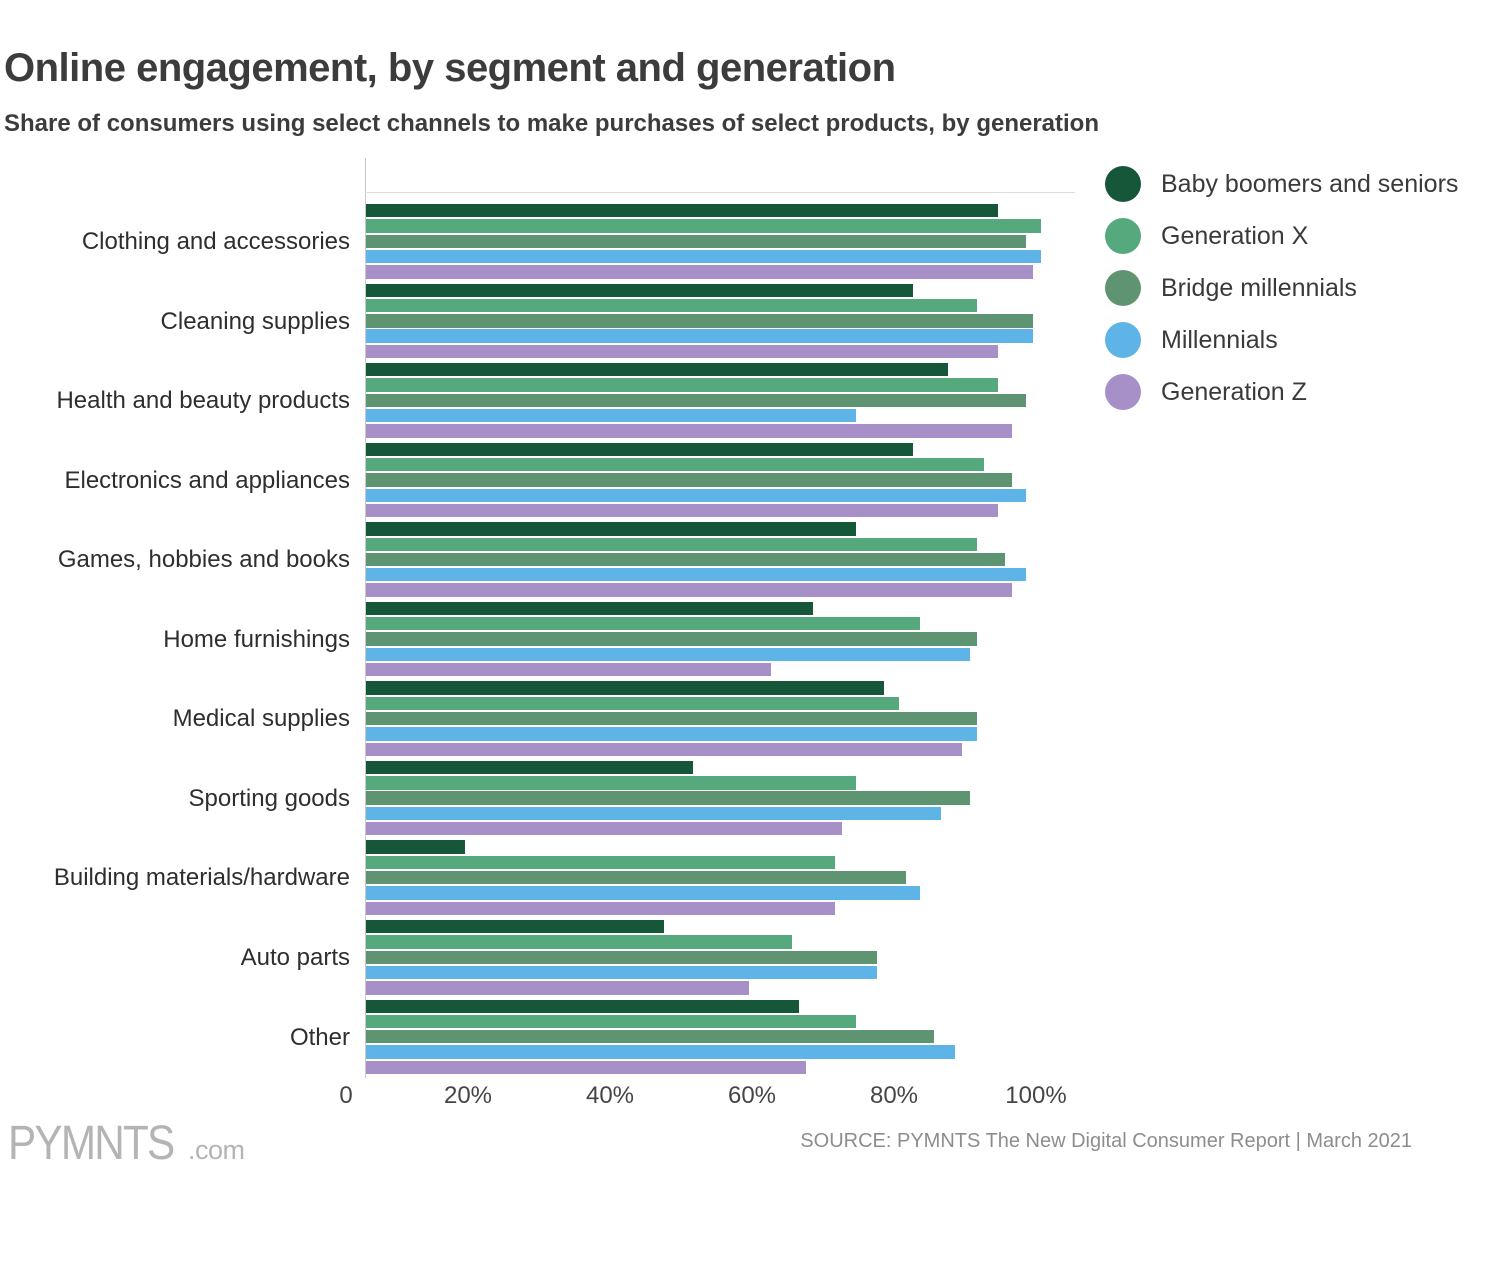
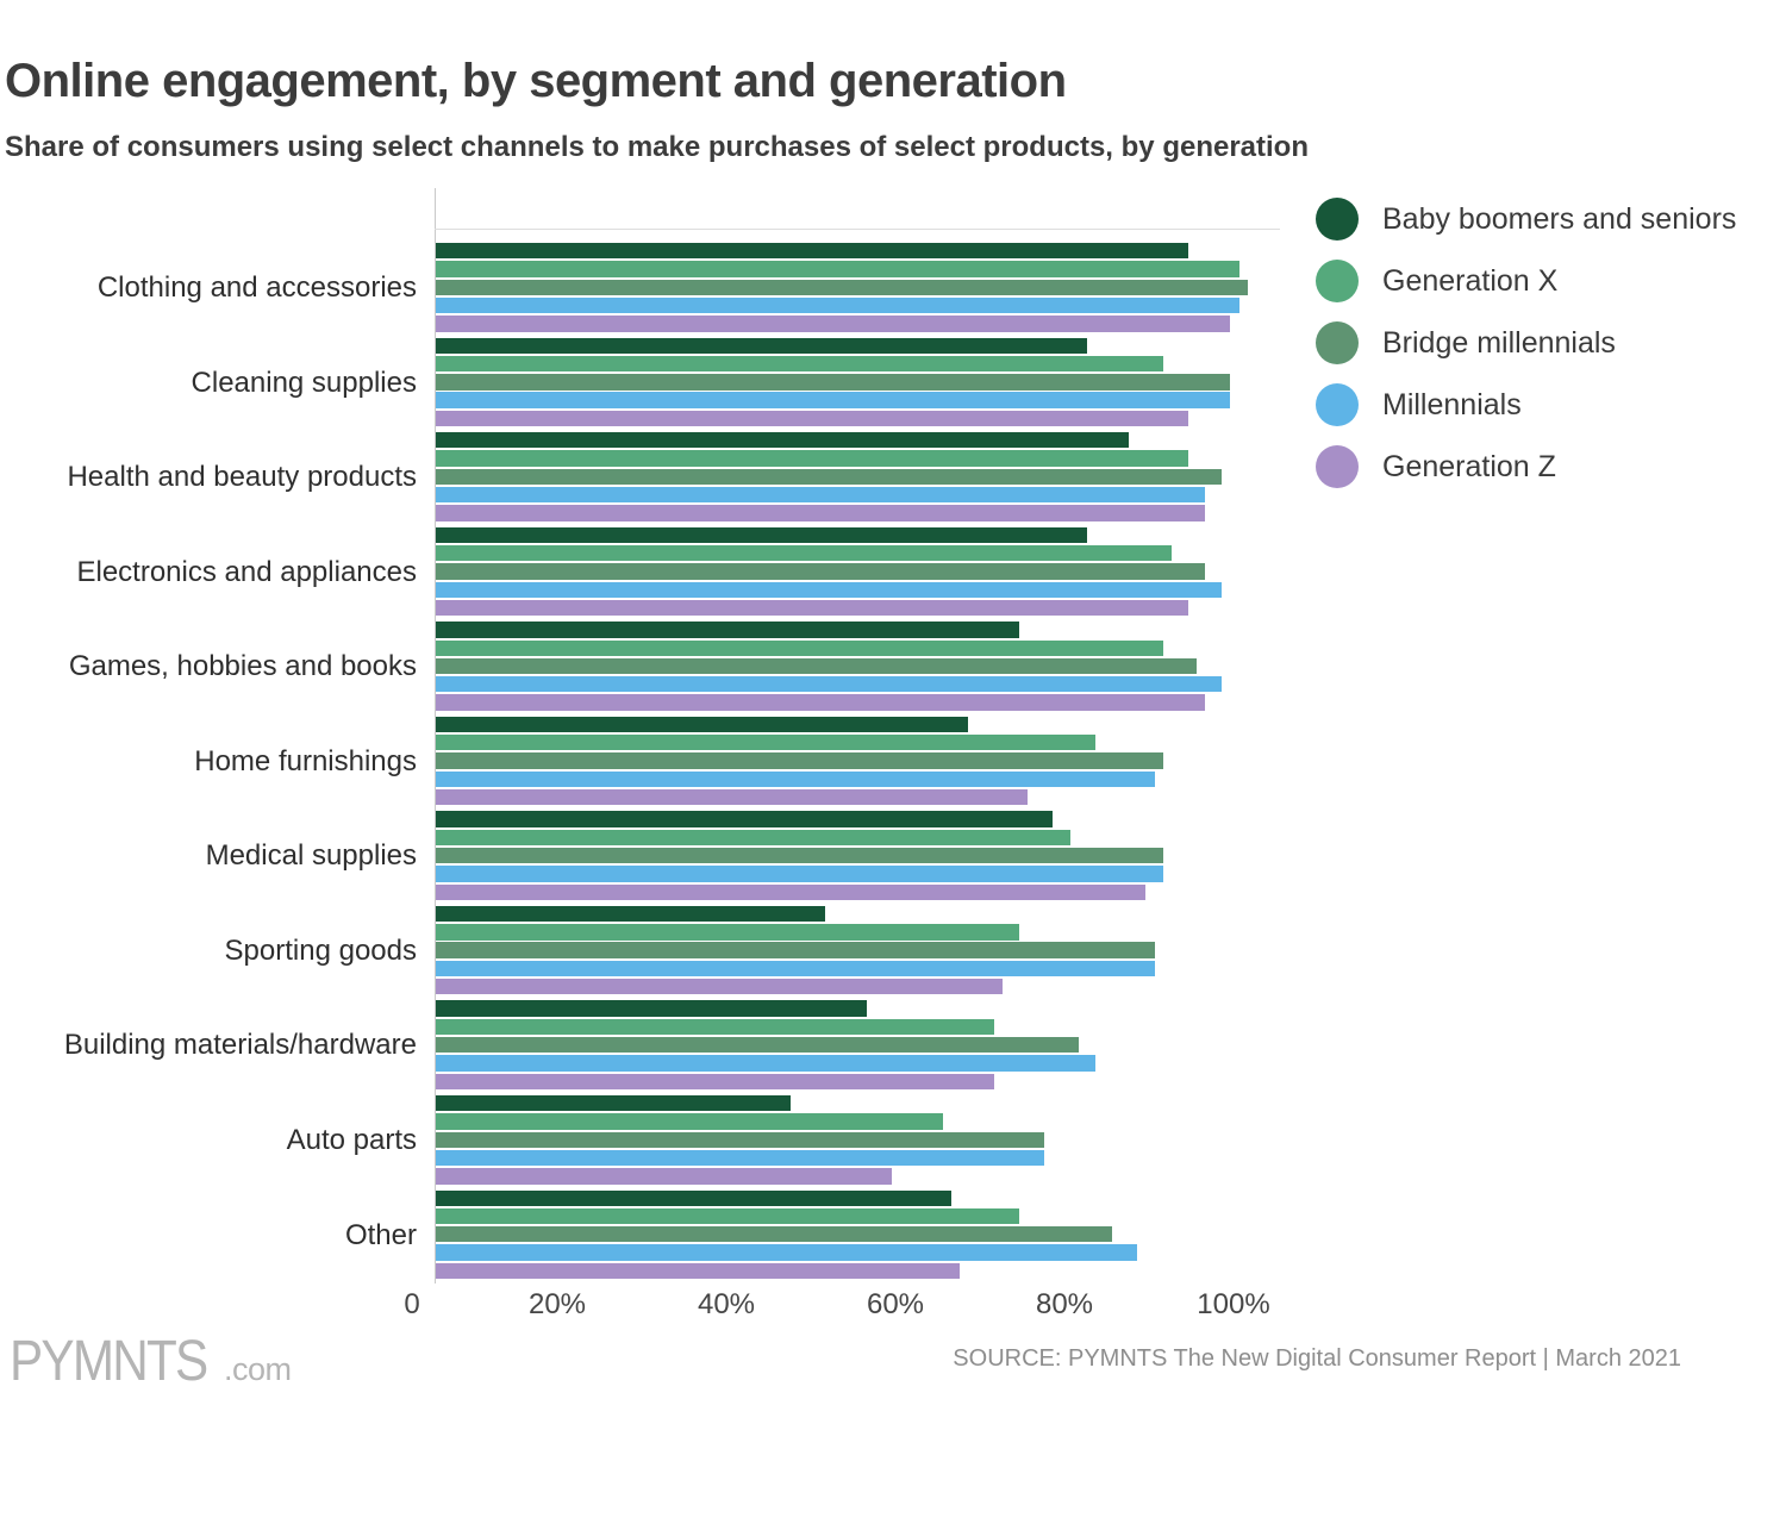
Bridge millennials/Clothing and accessories: 93% -> 96%
Millennials/Health and beauty products: 69% -> 91%
Generation Z/Home furnishings: 57% -> 70%
Millennials/Sporting goods: 81% -> 85%
Baby boomers and seniors/Building materials/hardware: 14% -> 51%
